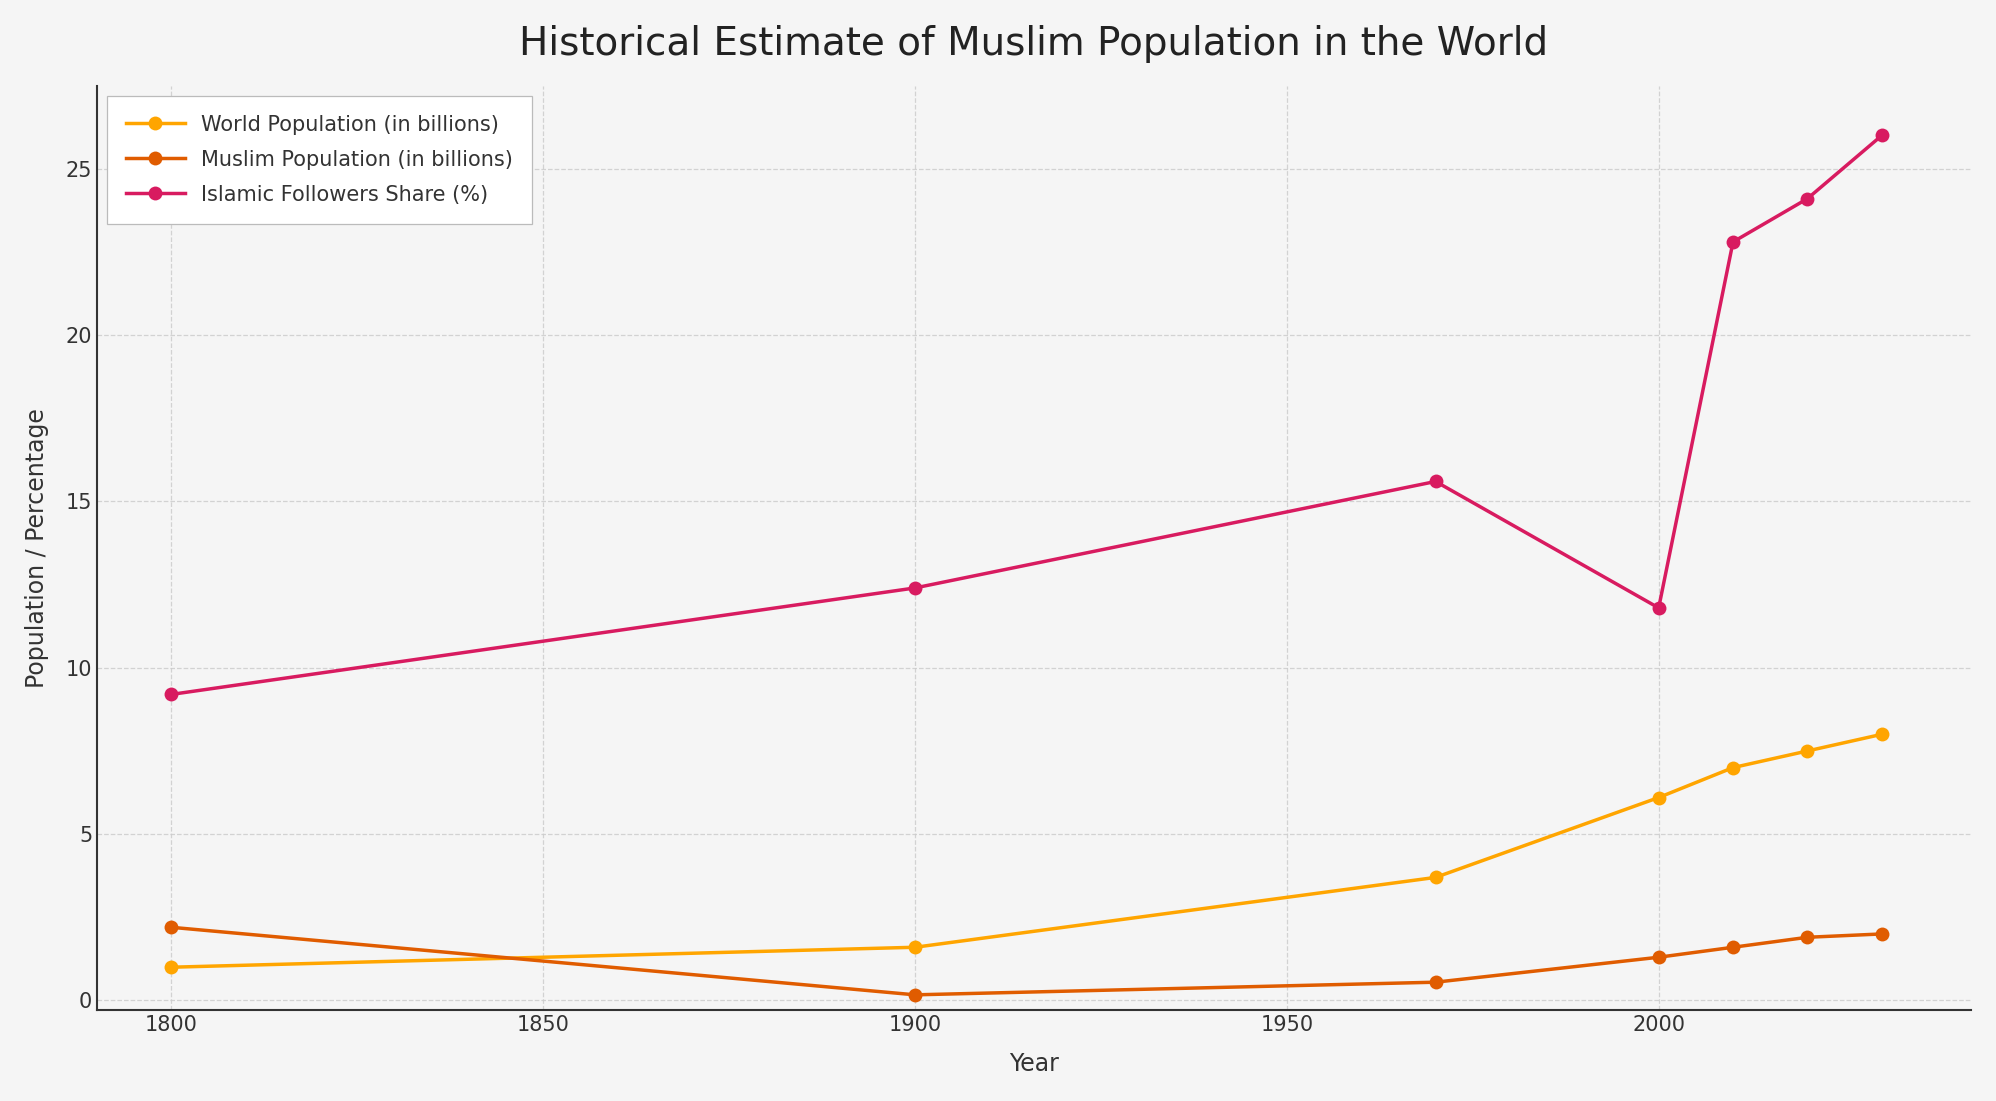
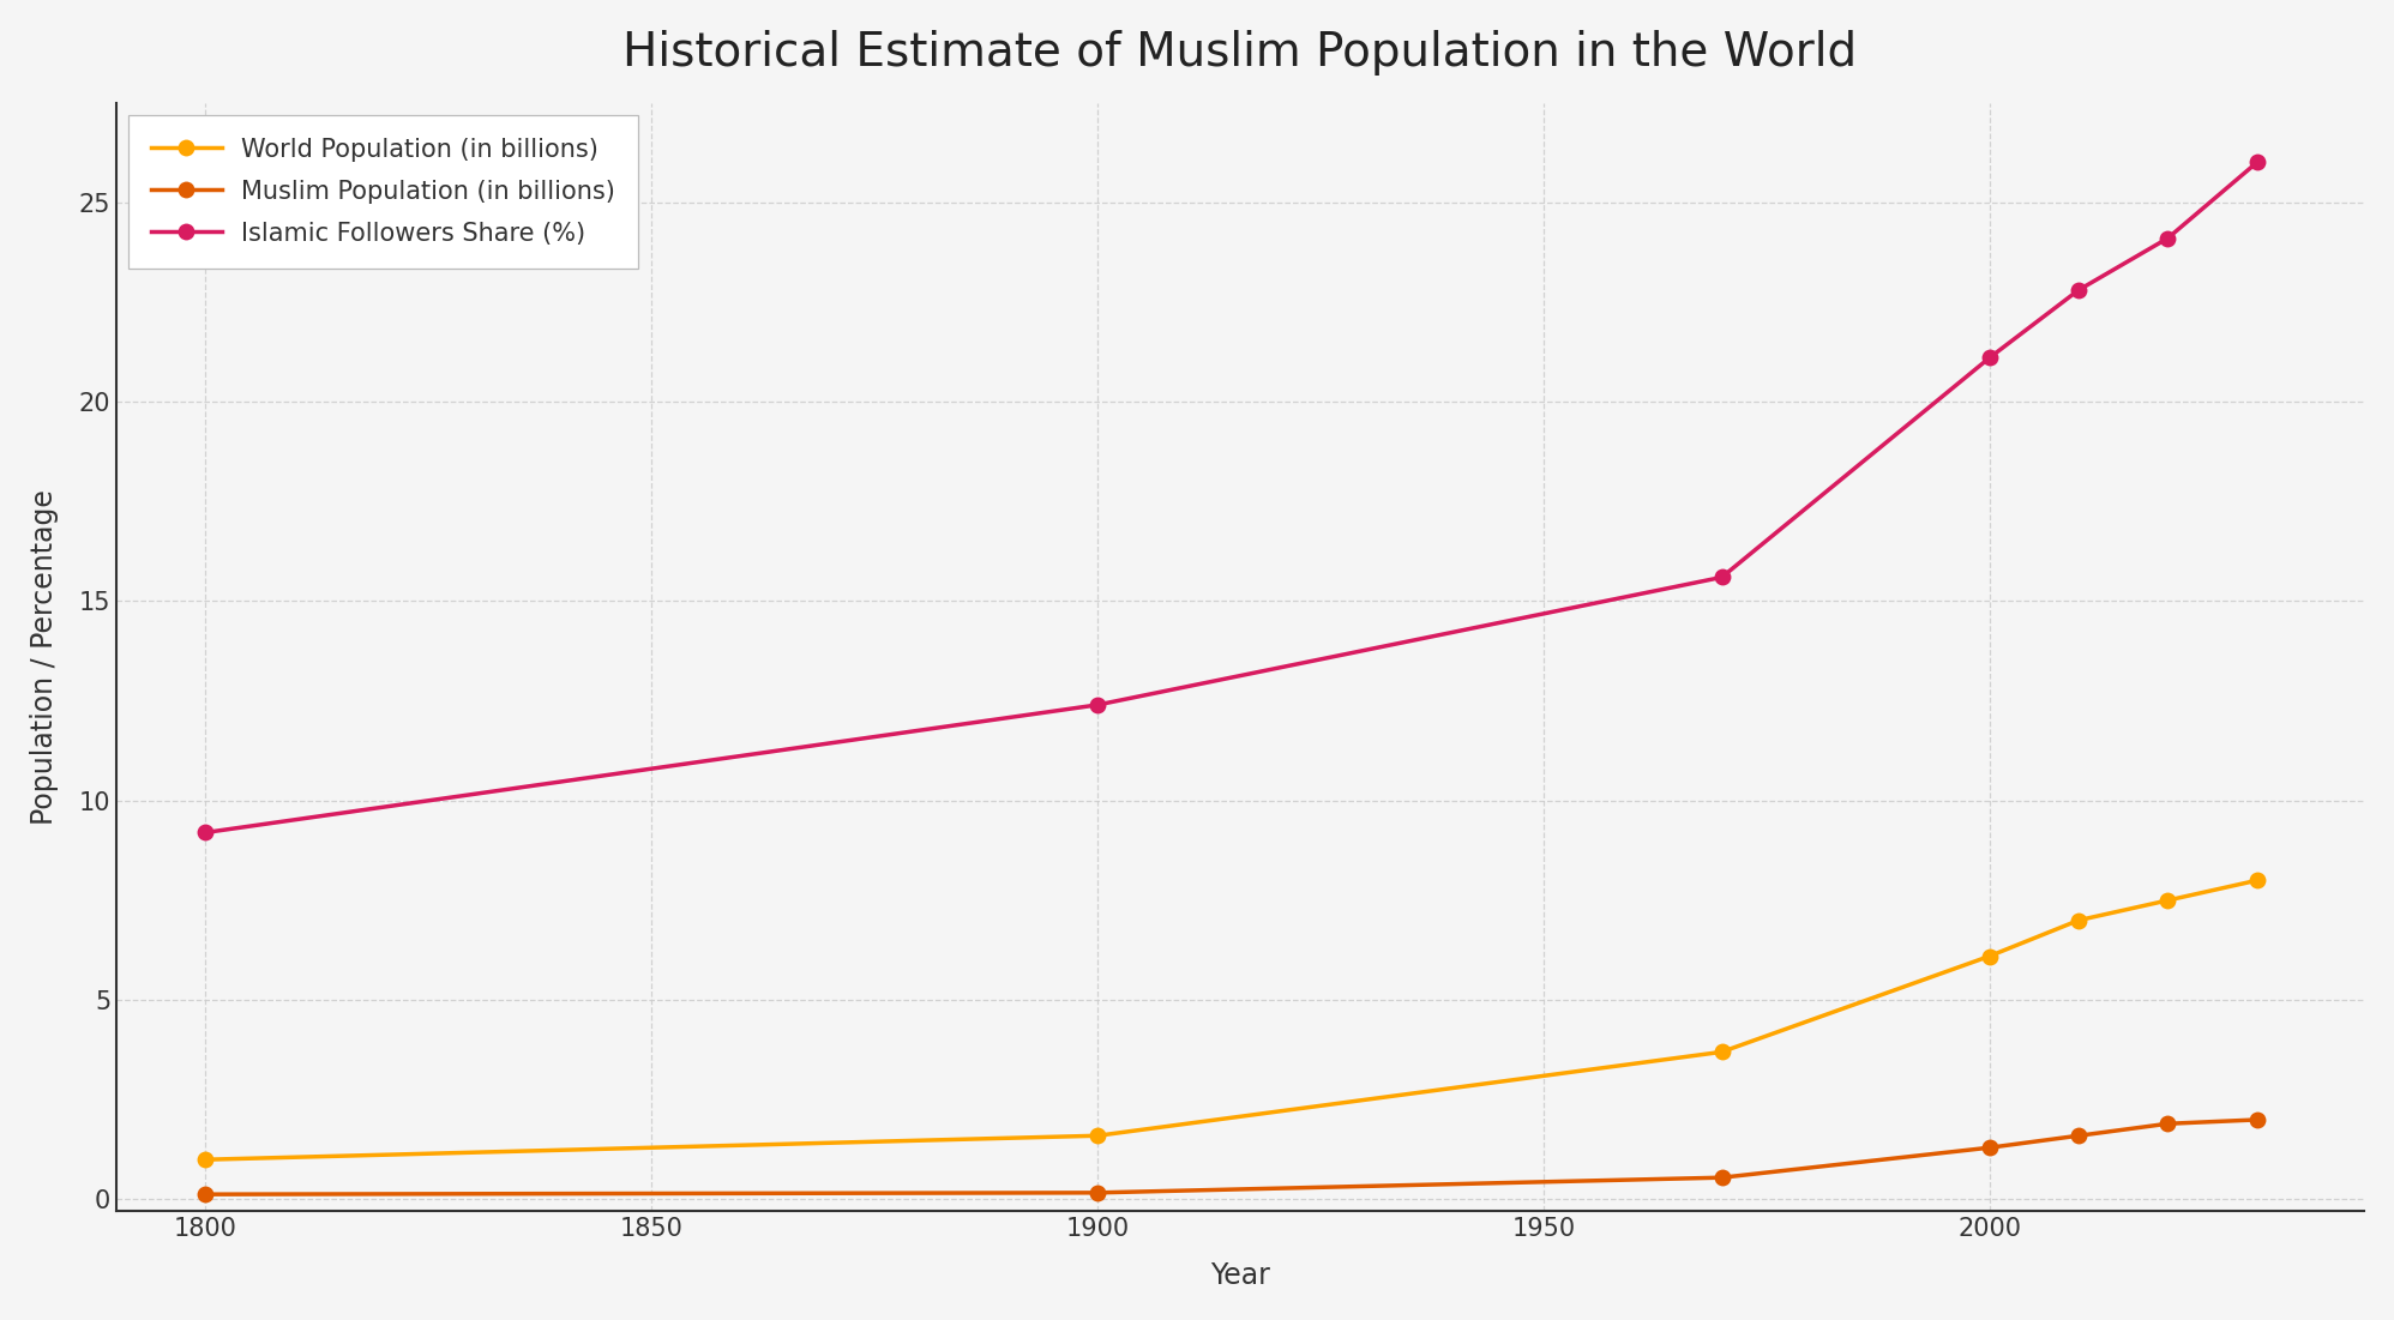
Muslim Population (in billions)/1800: 2.20 -> 0.13
Islamic Followers Share (%)/2000: 11.8 -> 21.1
